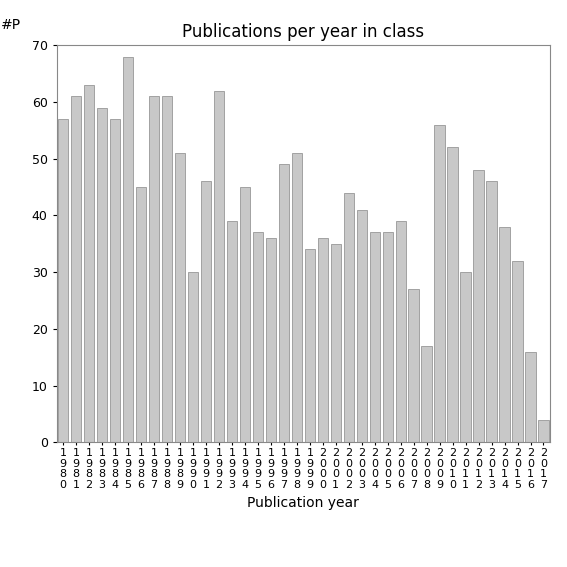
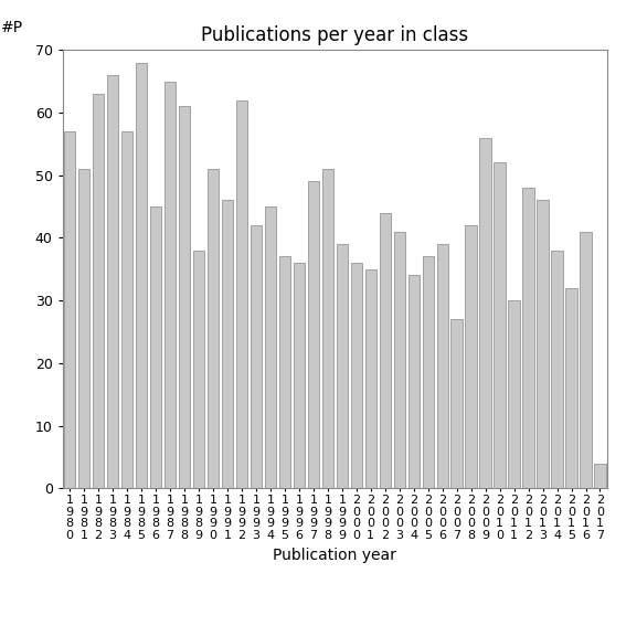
1 9 8 1: 61 -> 51
1 9 8 3: 59 -> 66
1 9 8 7: 61 -> 65
1 9 8 9: 51 -> 38
1 9 9 0: 30 -> 51
1 9 9 3: 39 -> 42
1 9 9 9: 34 -> 39
2 0 0 4: 37 -> 34
2 0 0 8: 17 -> 42
2 0 1 6: 16 -> 41
